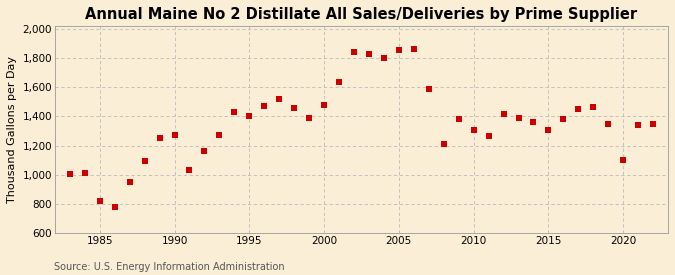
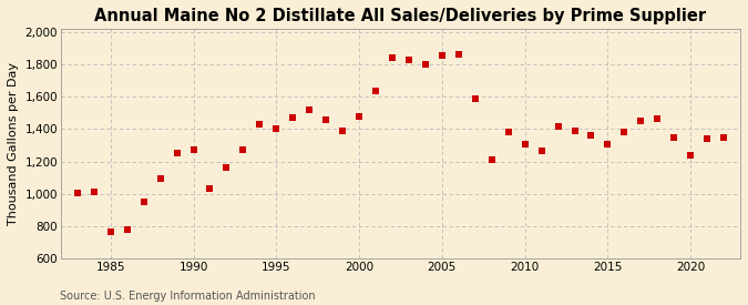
1985: 820 -> 760
2020: 1,100 -> 1,240
